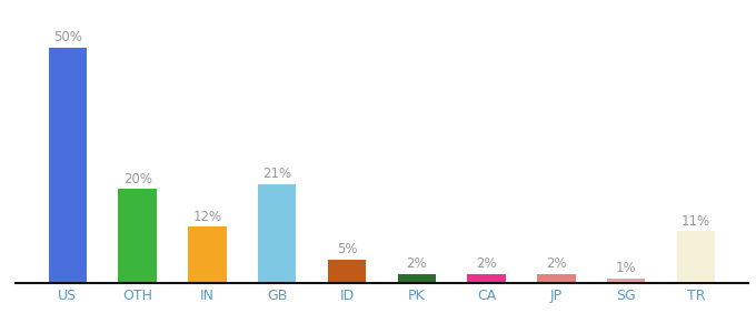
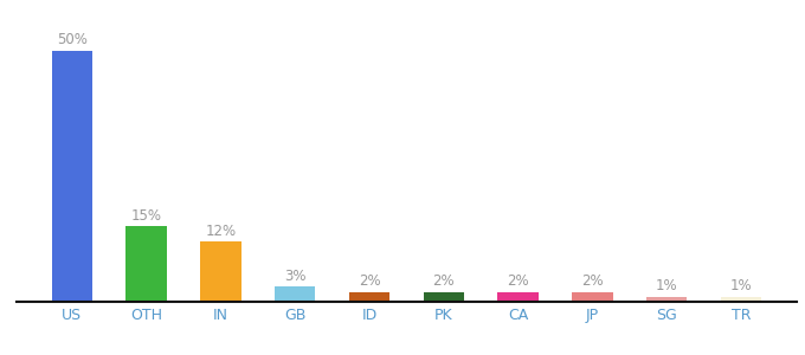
OTH: 20% -> 15%
GB: 21% -> 3%
ID: 5% -> 2%
TR: 11% -> 1%
